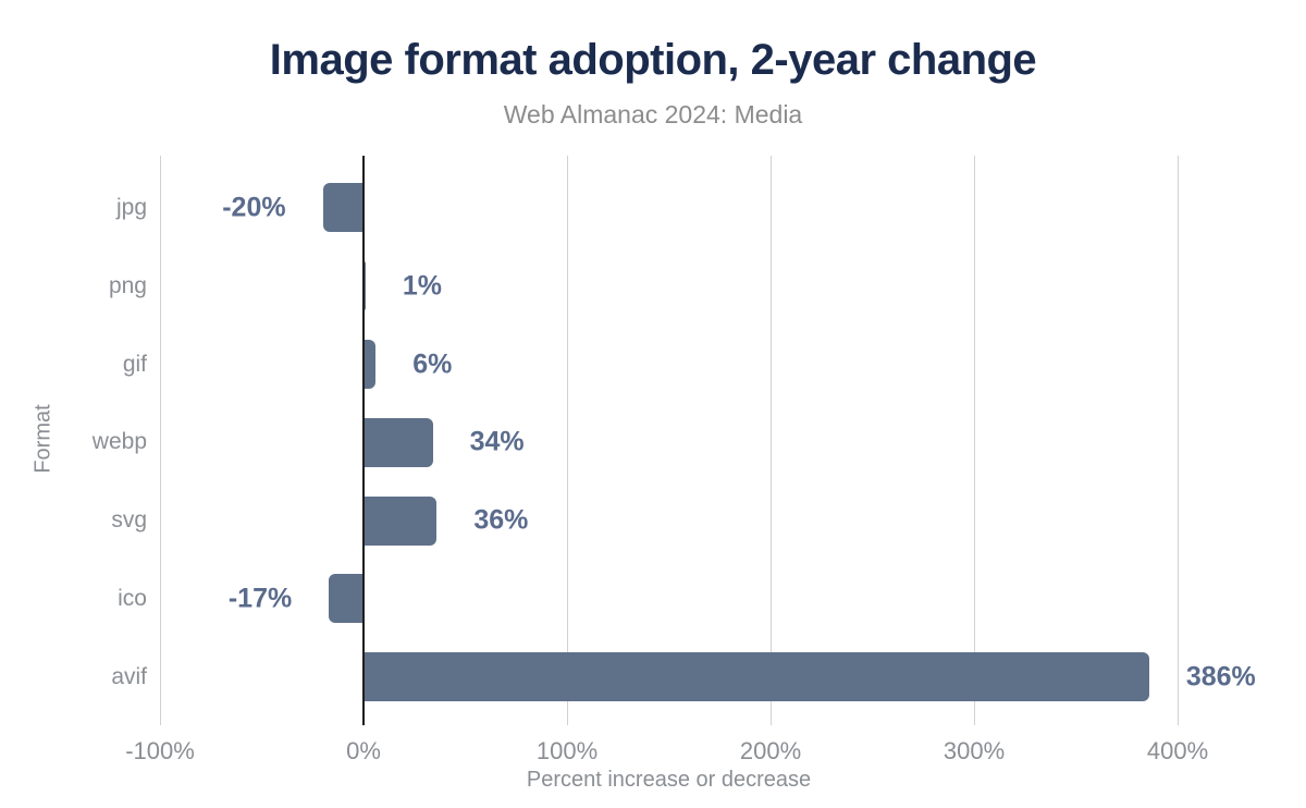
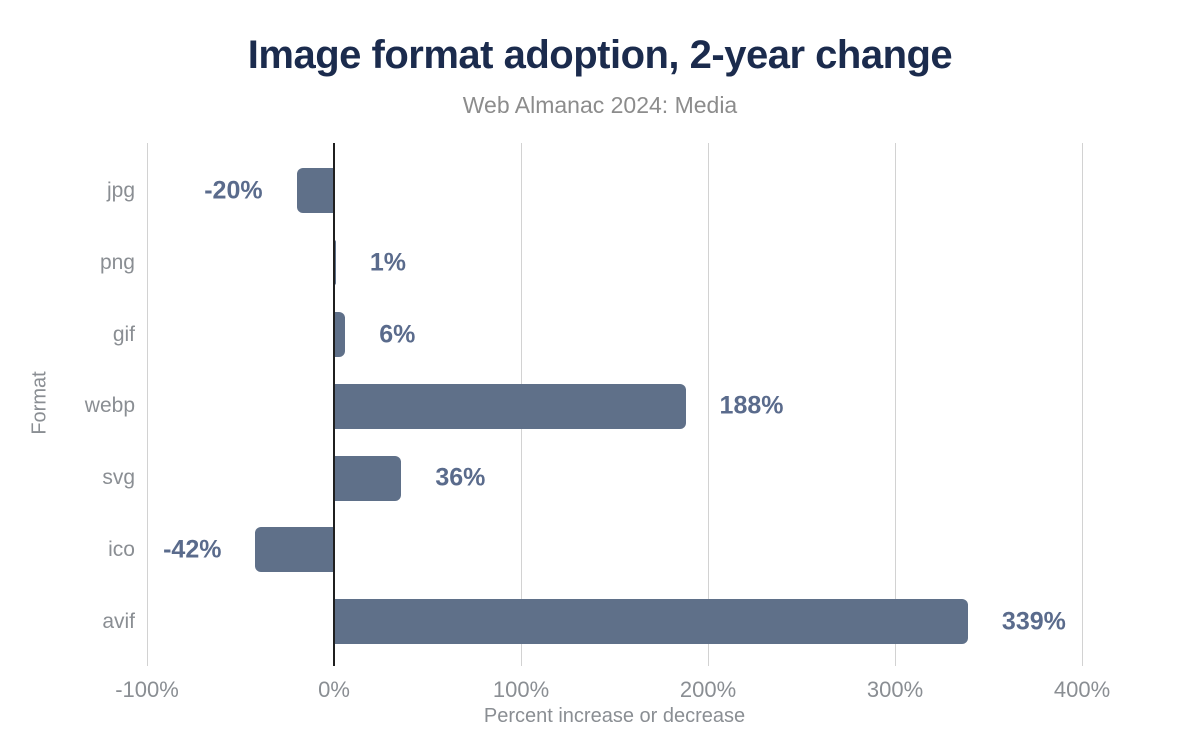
webp: 34% -> 188%
ico: -17% -> -42%
avif: 386% -> 339%
